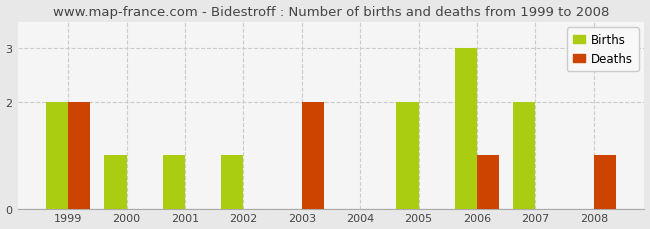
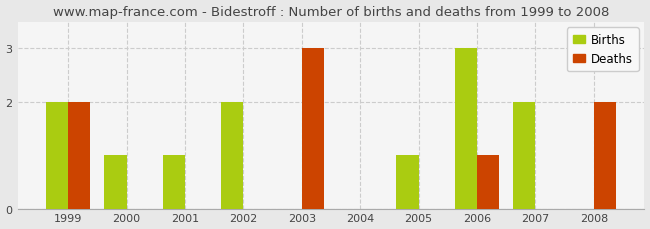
Births/2002: 1 -> 2
Deaths/2003: 2 -> 3
Births/2005: 2 -> 1
Deaths/2008: 1 -> 2
